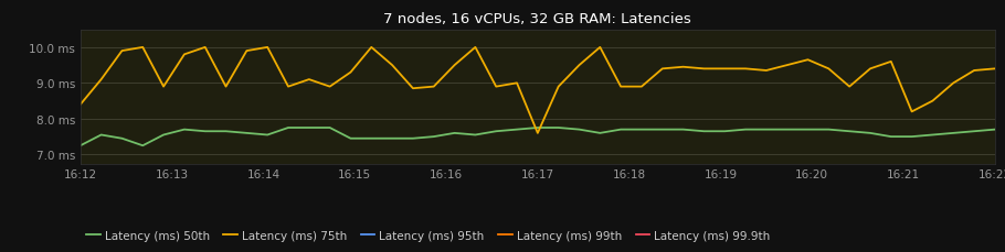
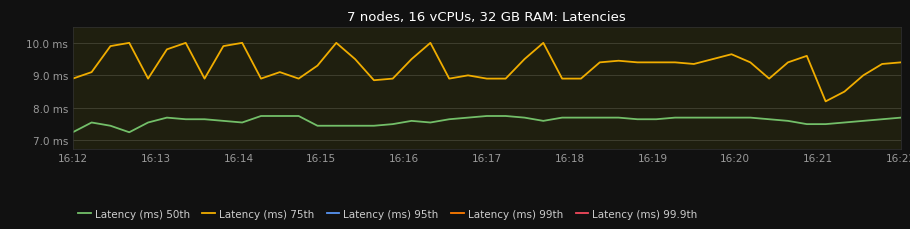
Latency (ms) 75th/16:12: 8.40 ms -> 8.90 ms
Latency (ms) 75th/16:17: 7.60 ms -> 8.90 ms
